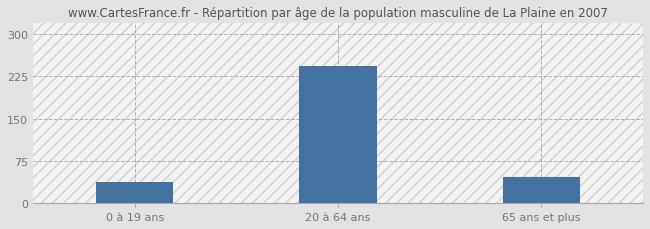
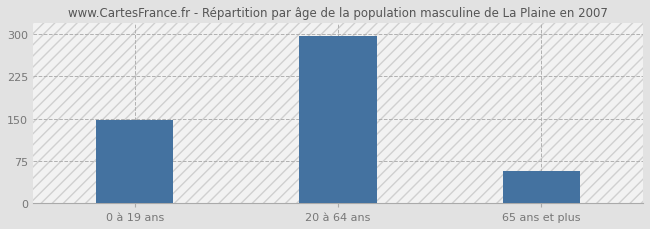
0 à 19 ans: 38 -> 148
20 à 64 ans: 244 -> 297
65 ans et plus: 46 -> 57
